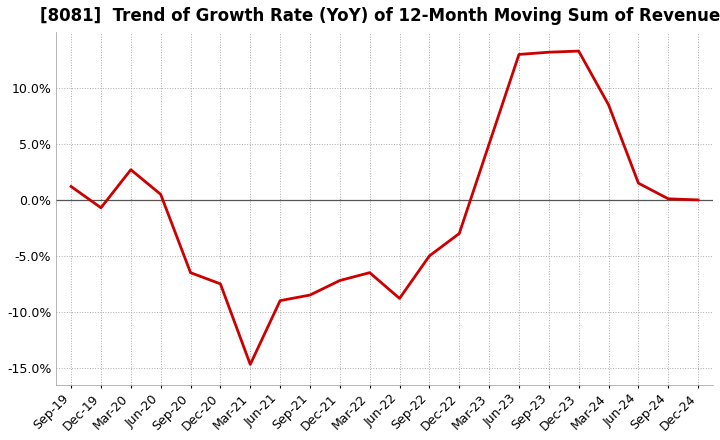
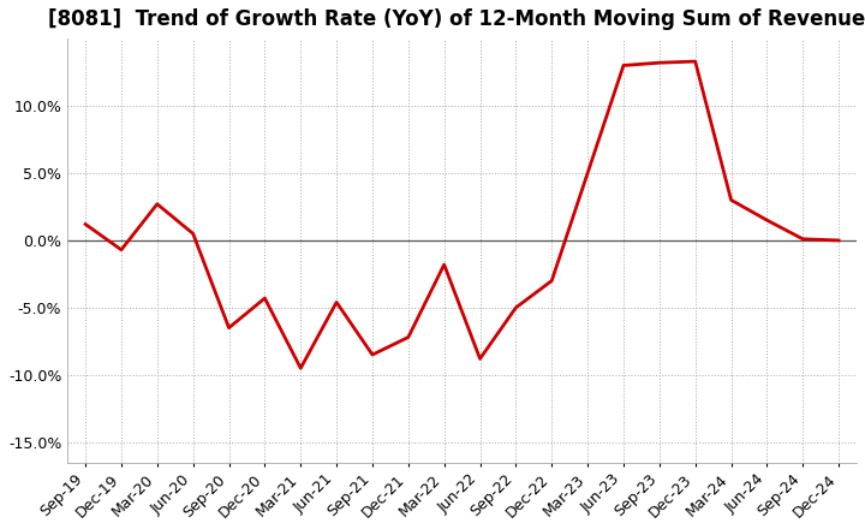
Dec-20: -7.5% -> -4.3%
Mar-21: -14.7% -> -9.5%
Jun-21: -9.0% -> -4.6%
Mar-22: -6.5% -> -1.8%
Mar-24: 8.5% -> 3.0%
